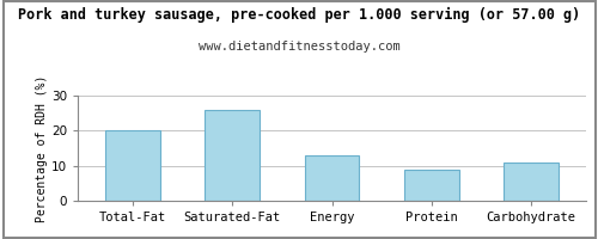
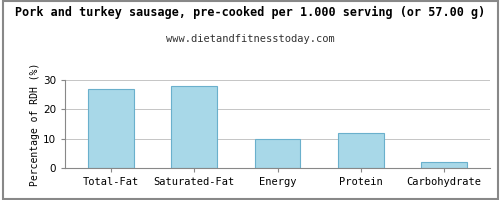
Total-Fat: 20 -> 27
Saturated-Fat: 26 -> 28
Energy: 13 -> 10
Protein: 9 -> 12
Carbohydrate: 11 -> 2
